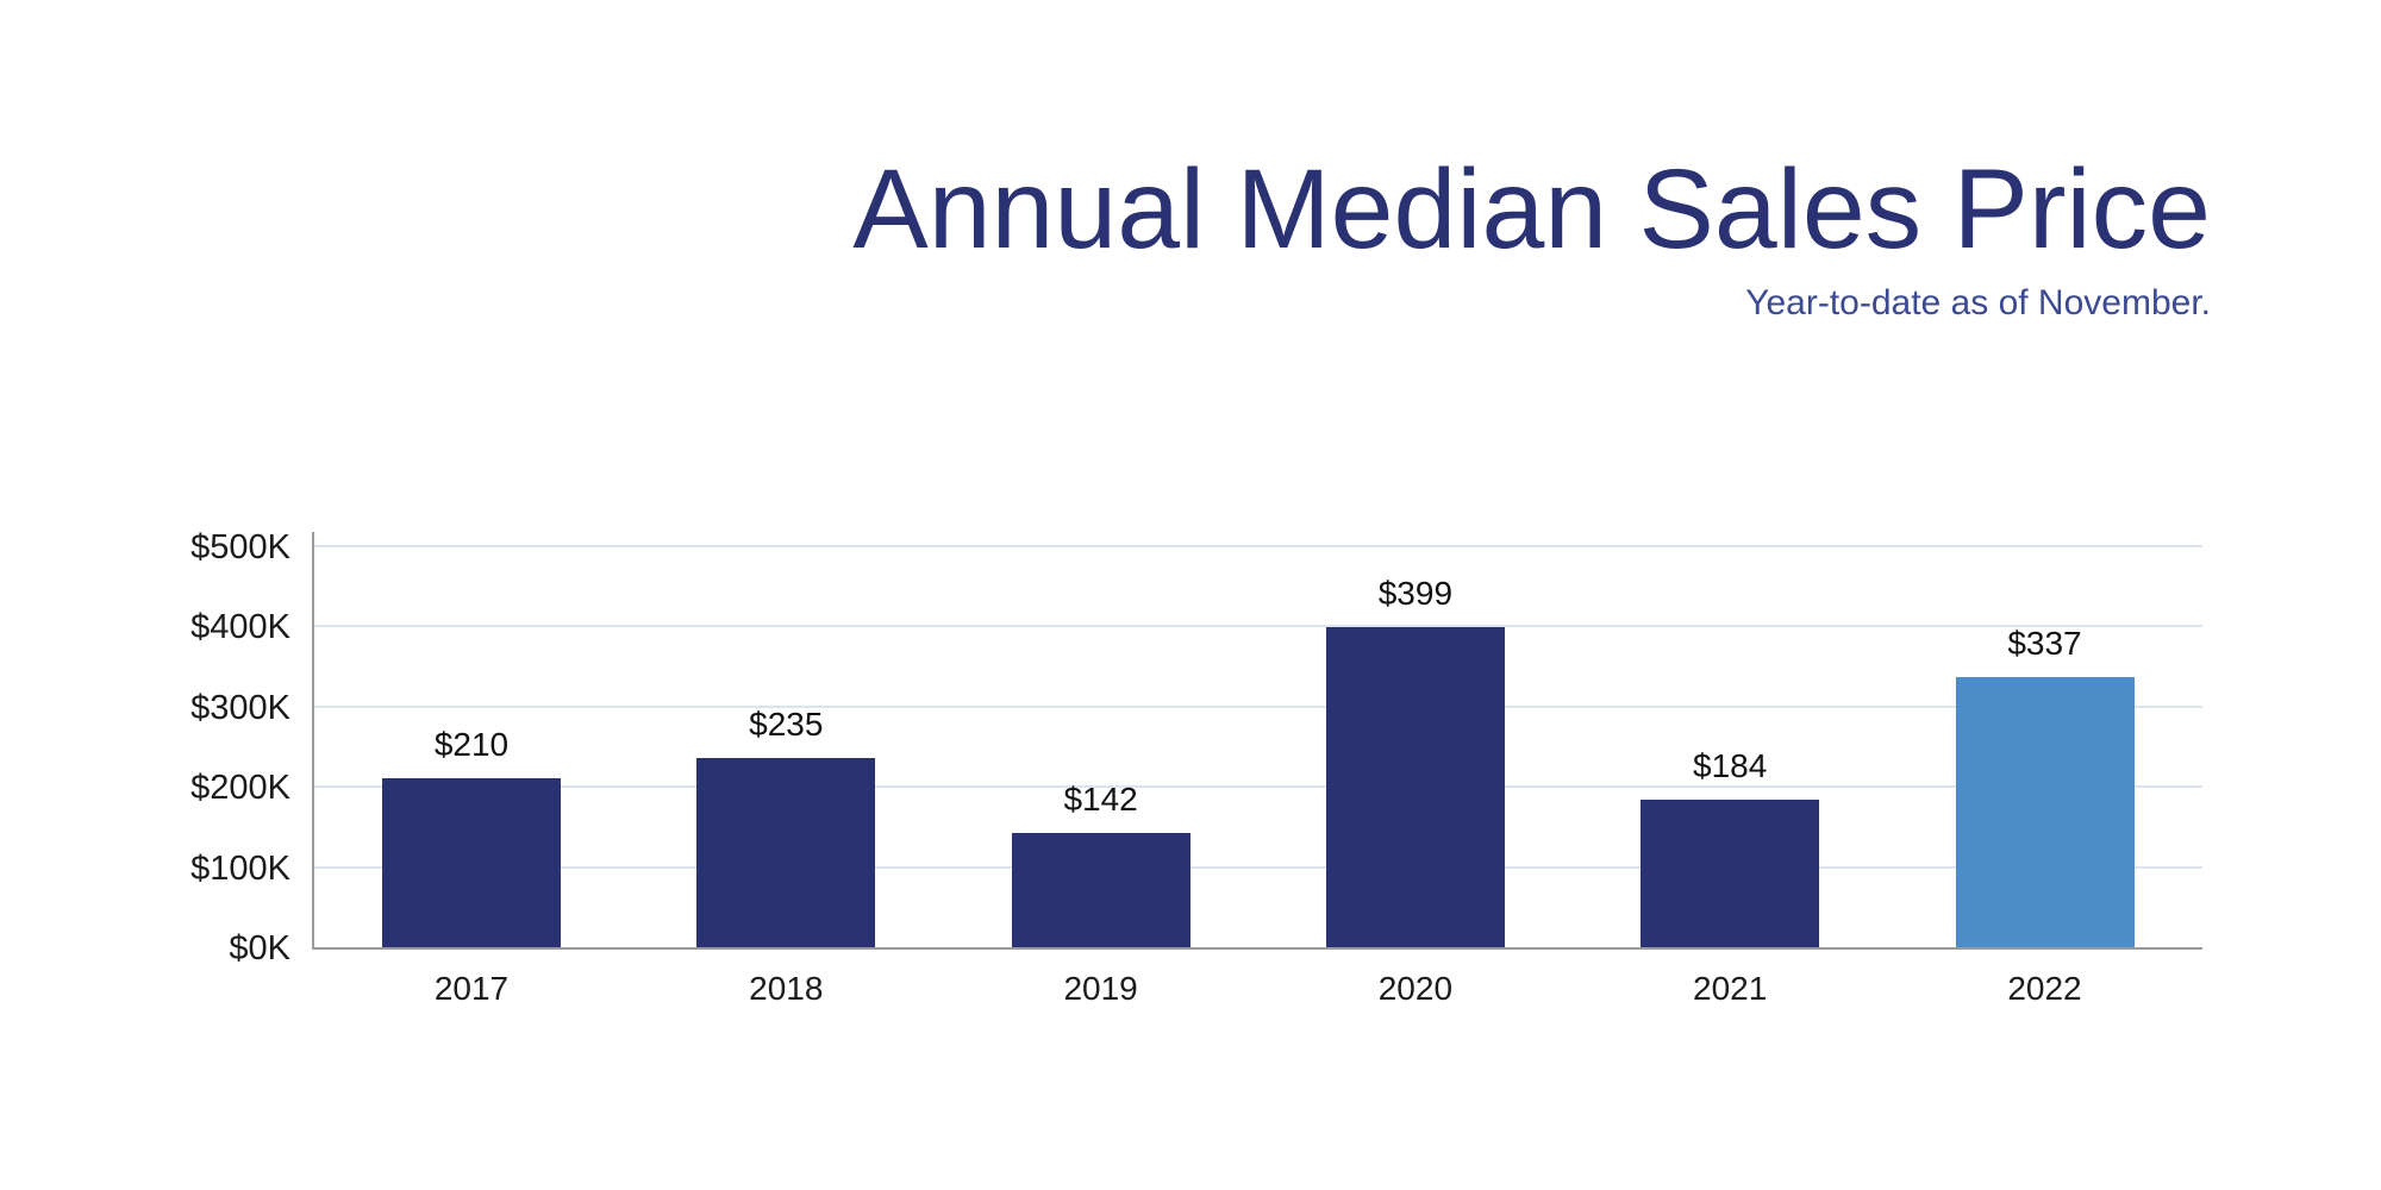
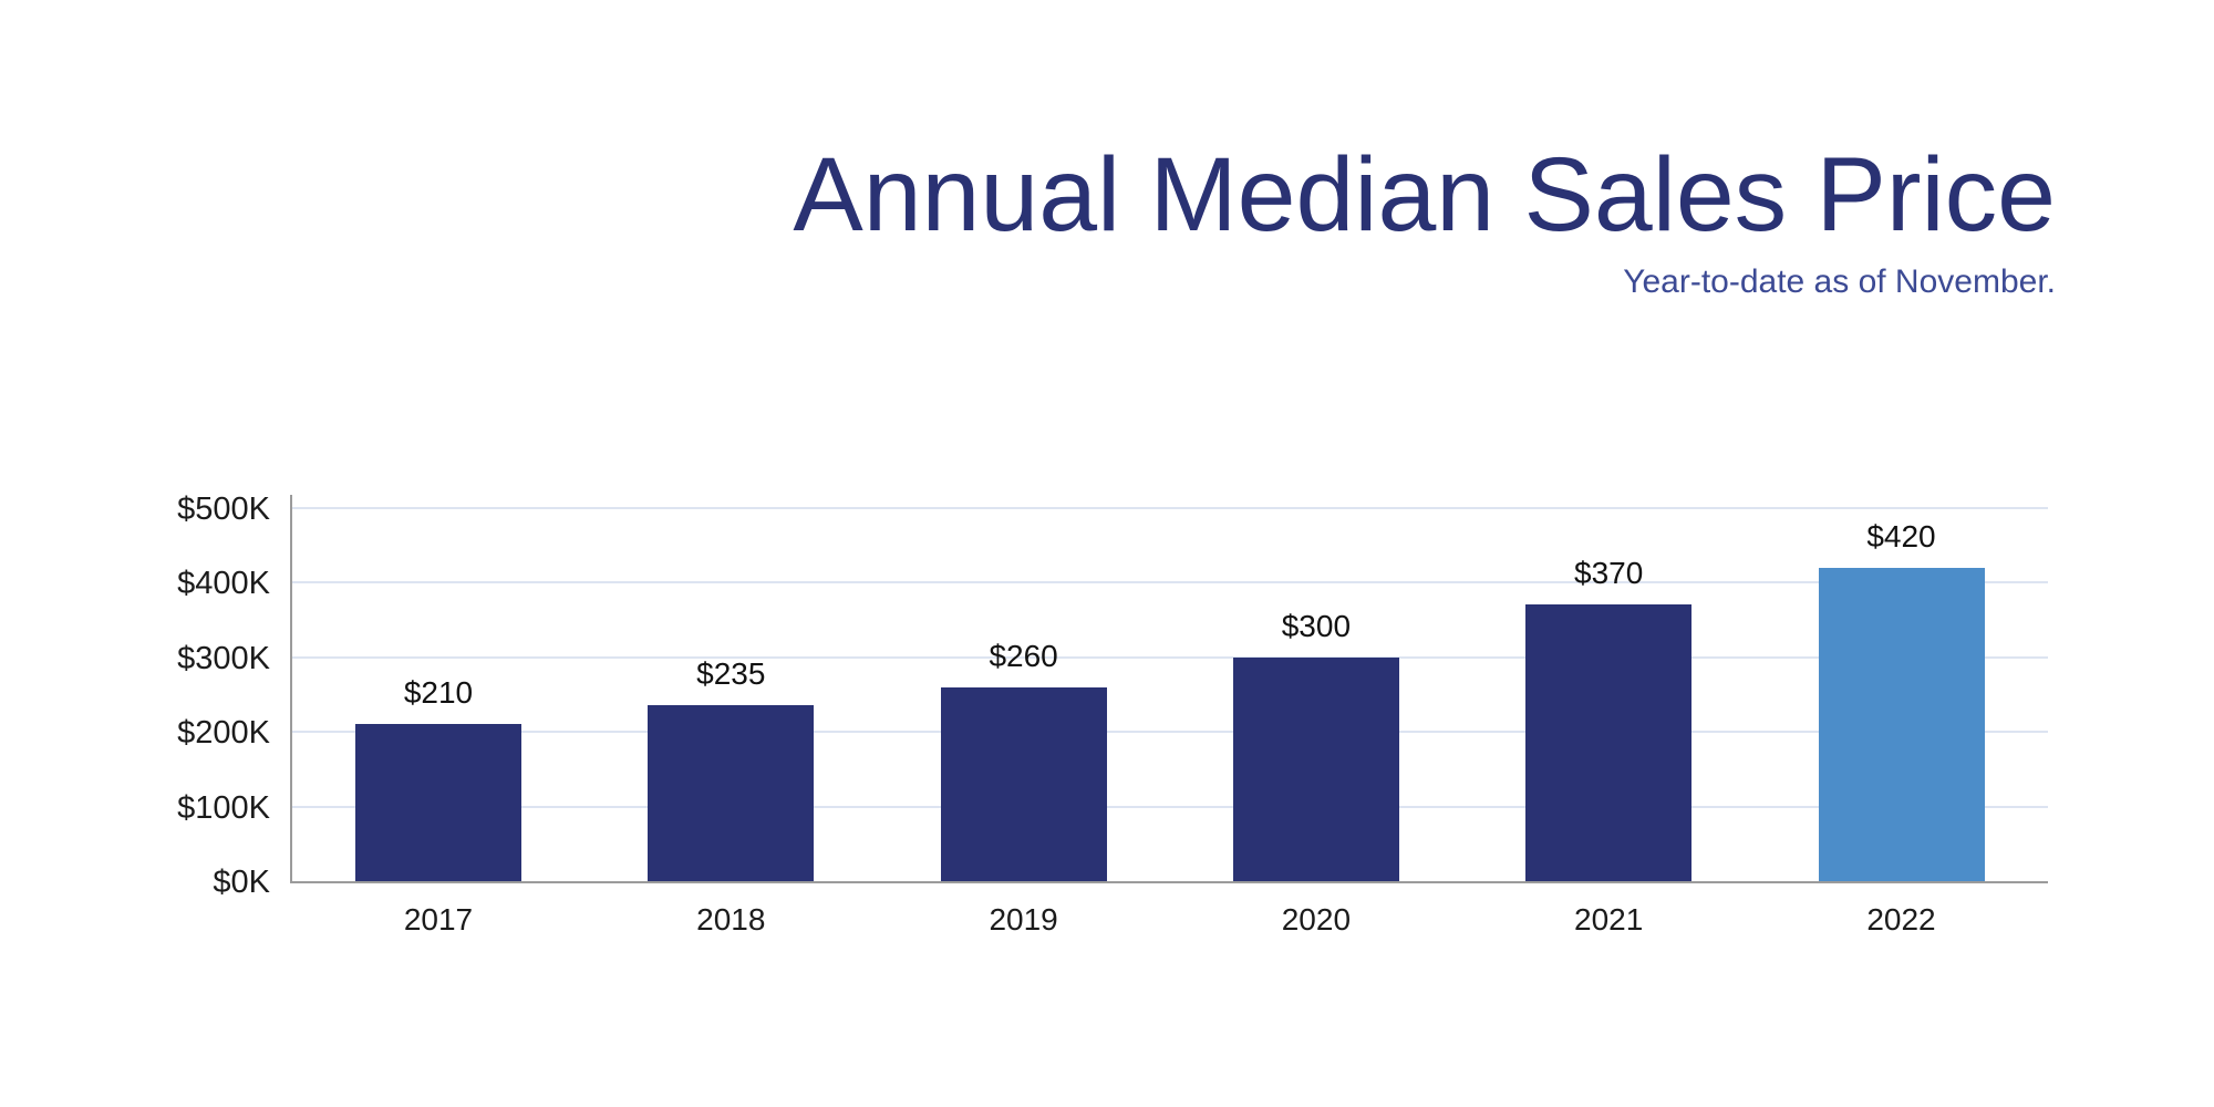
2019: $142 -> $260
2020: $399 -> $300
2021: $184 -> $370
2022: $337 -> $420
